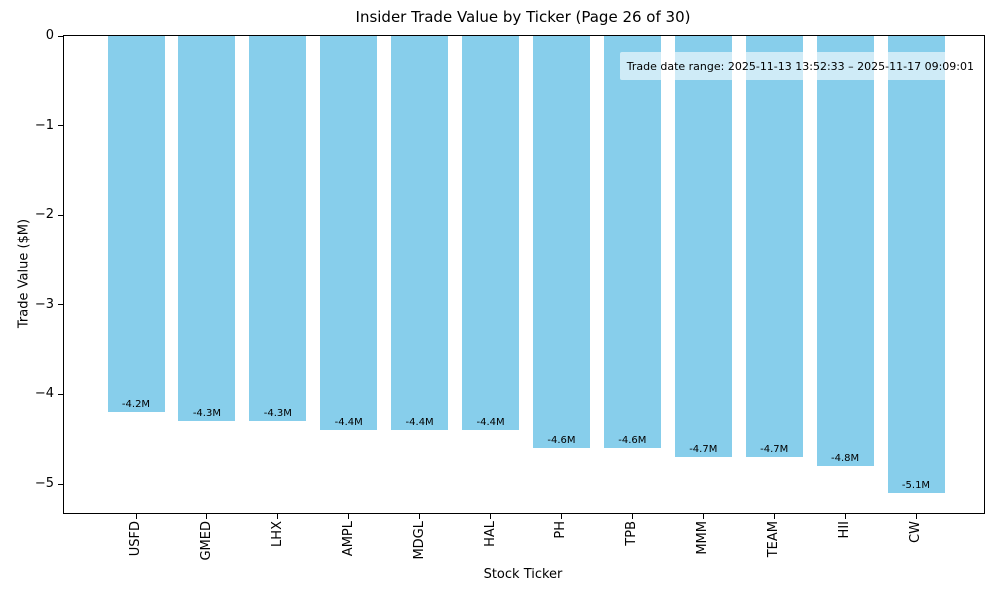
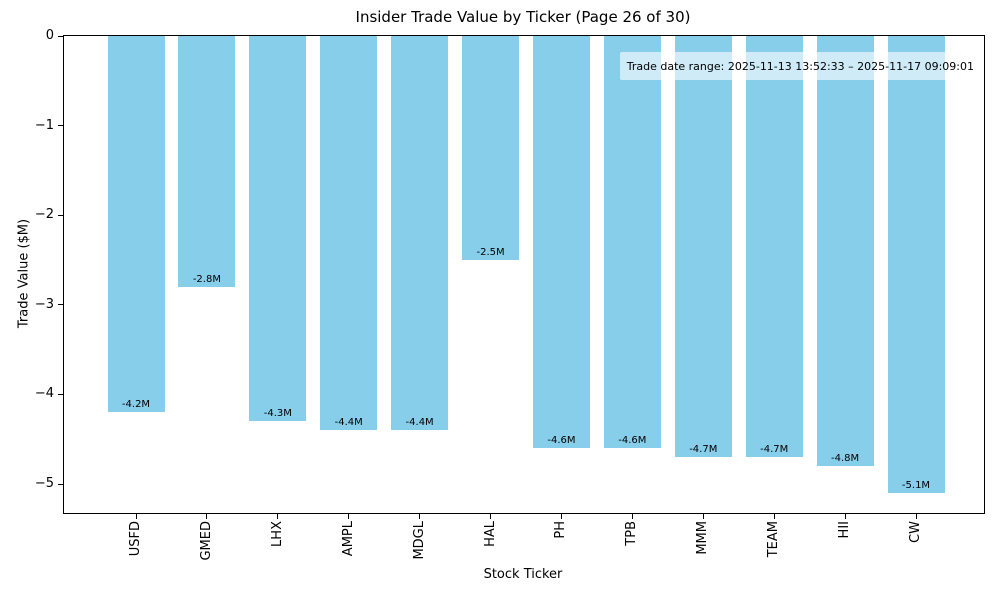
GMED: -4.3M -> -2.8M
HAL: -4.4M -> -2.5M
